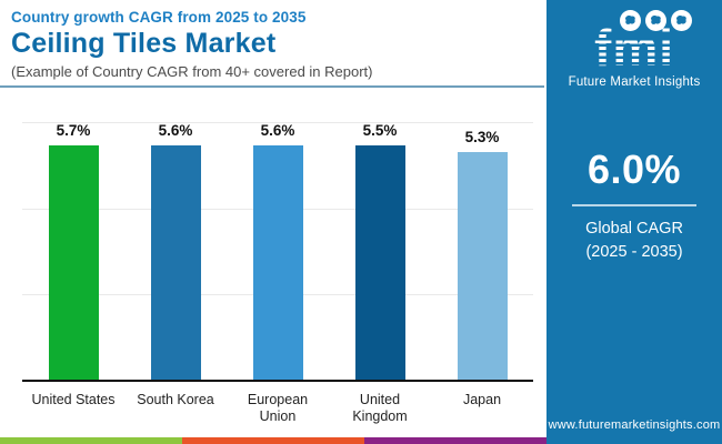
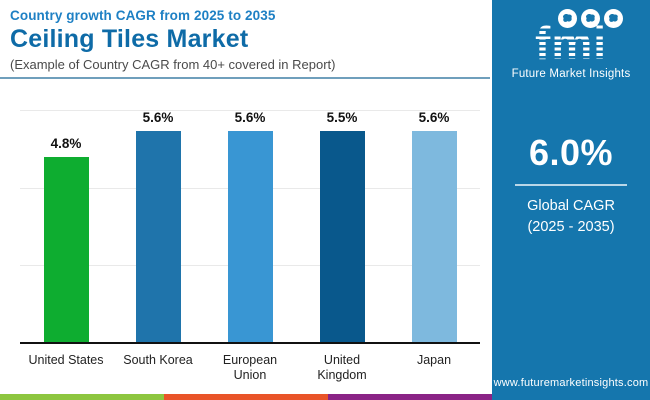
United States: 5.7% -> 4.8%
Japan: 5.3% -> 5.6%
